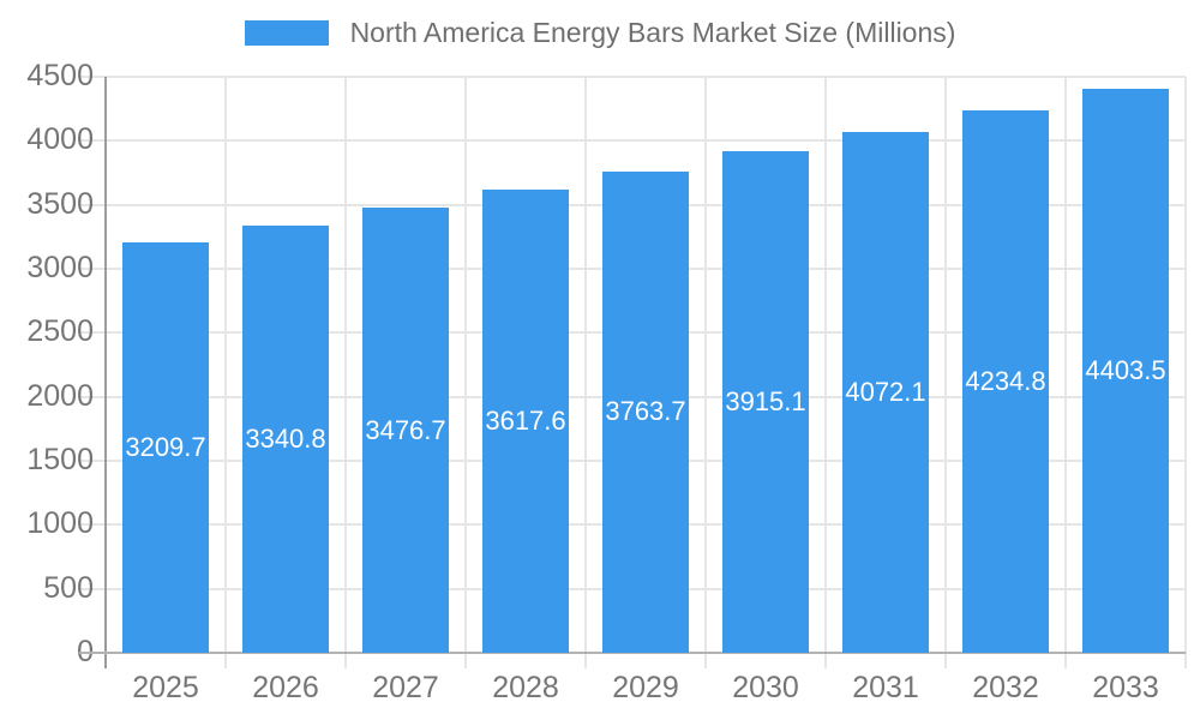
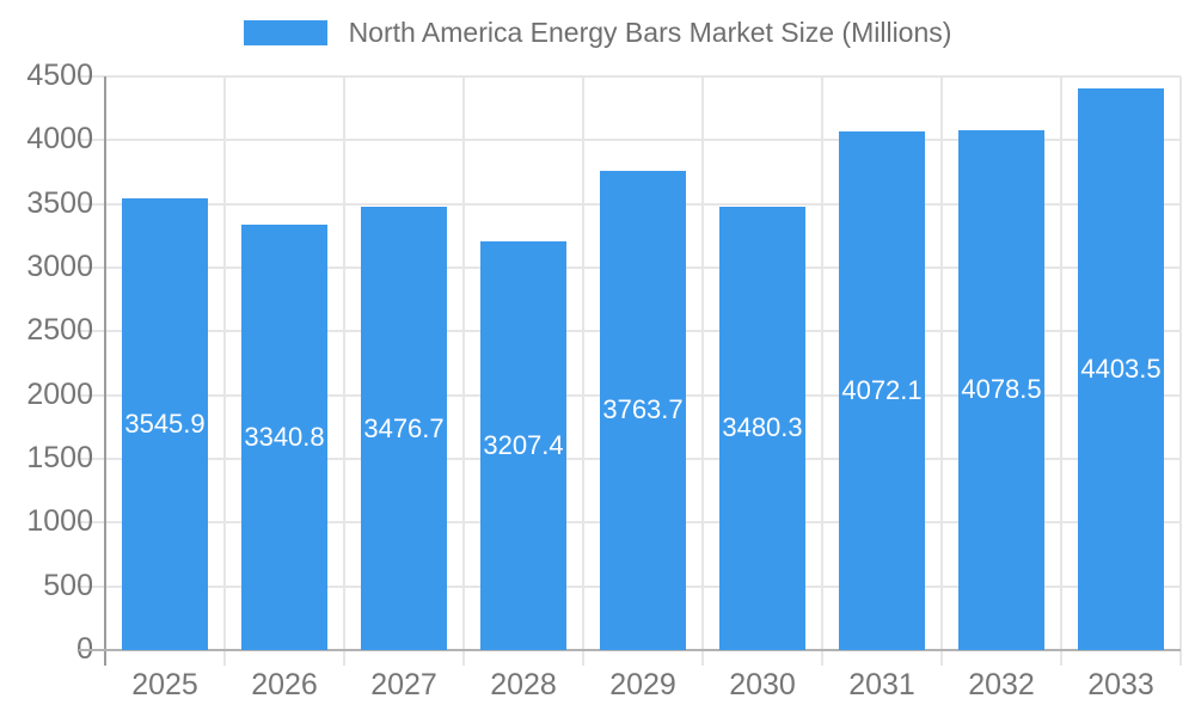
2025: 3209.7 -> 3545.9
2028: 3617.6 -> 3207.4
2030: 3915.1 -> 3480.3
2032: 4234.8 -> 4078.5
